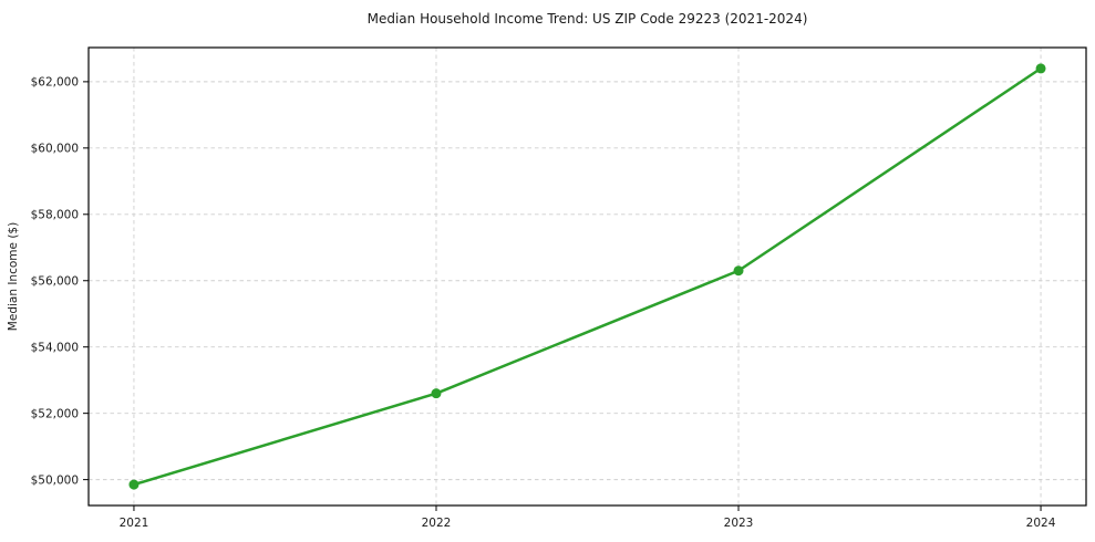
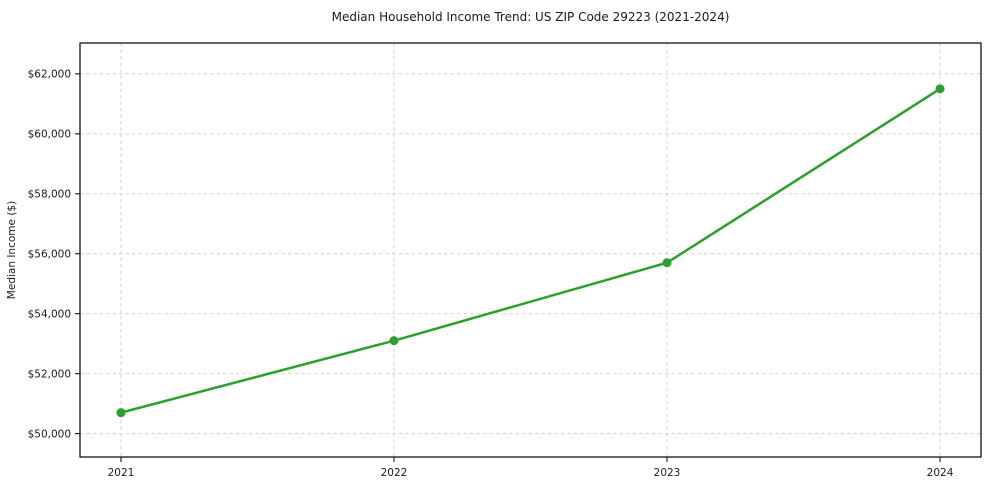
2021: $49800 -> $50700
2022: $52600 -> $53100
2023: $56300 -> $55700
2024: $62400 -> $61500
